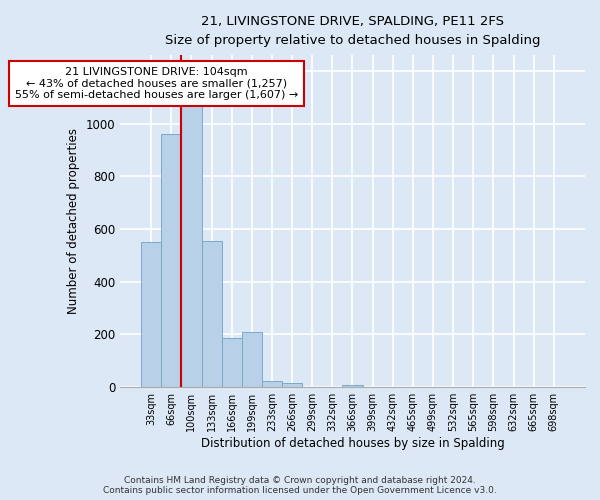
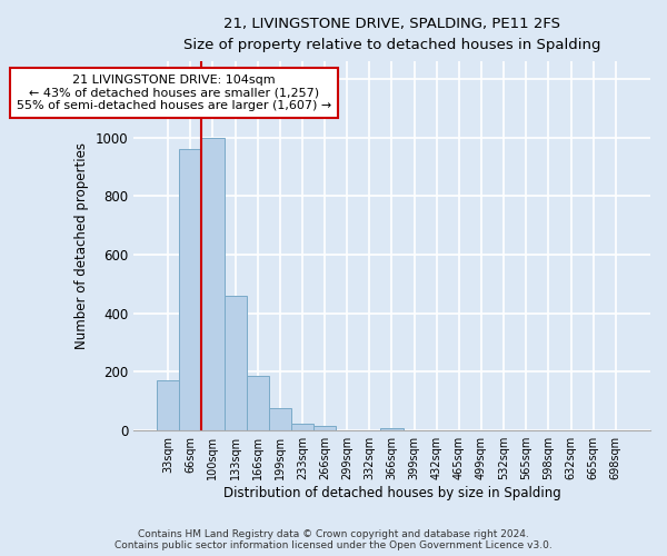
33sqm: 550 -> 170
100sqm: 1075 -> 1000
133sqm: 555 -> 460
199sqm: 210 -> 75
